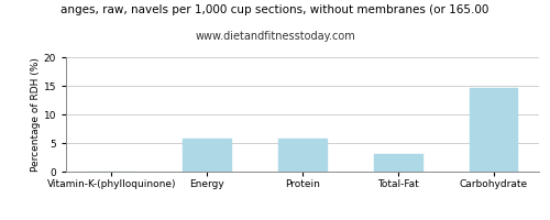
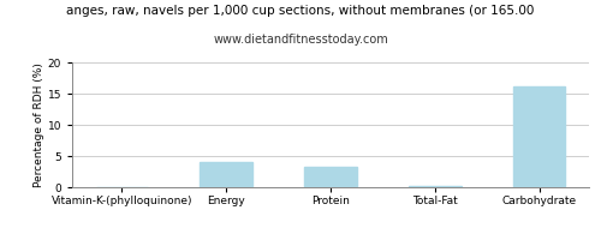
Energy: 5.8 -> 4.0
Protein: 5.8 -> 3.2
Total-Fat: 3.0 -> 0.1
Carbohydrate: 14.6 -> 16.1
